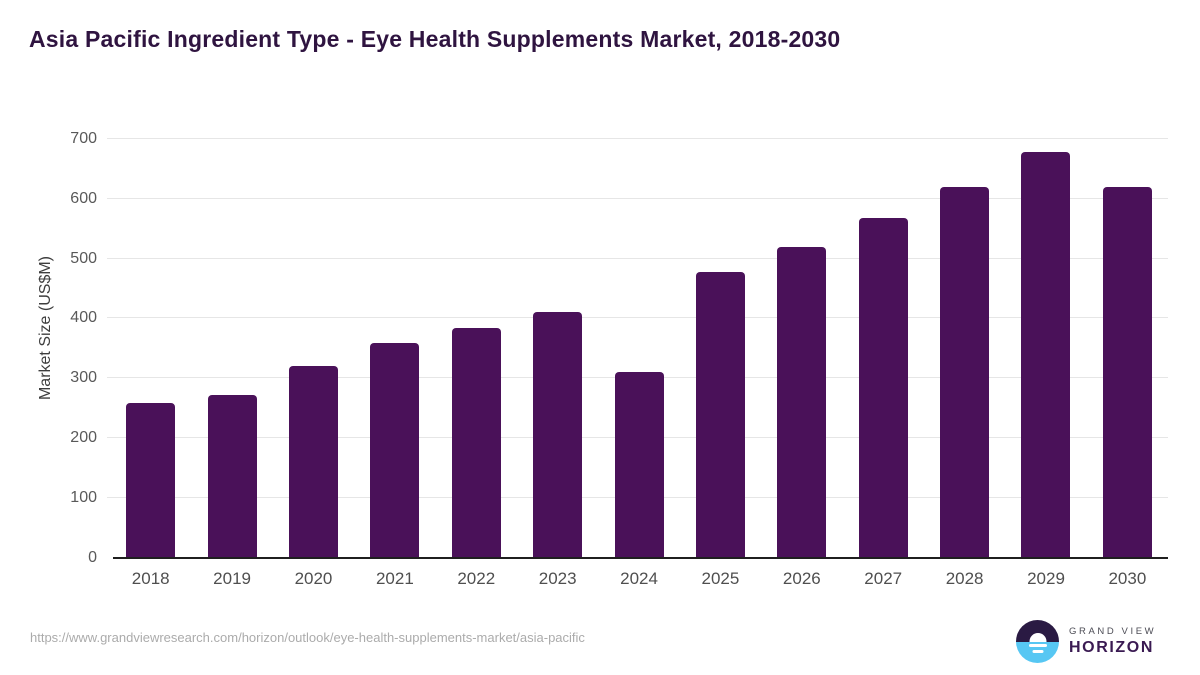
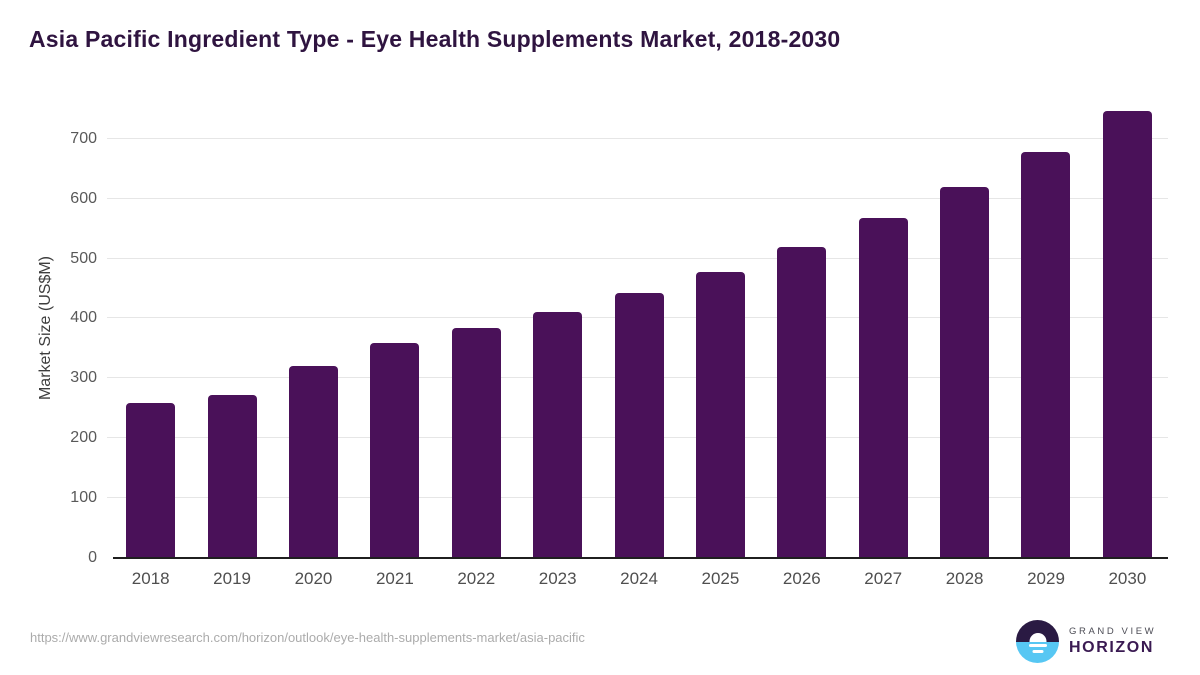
2024: 310 -> 440
2030: 620 -> 750
